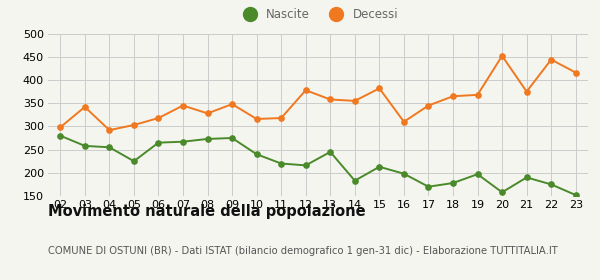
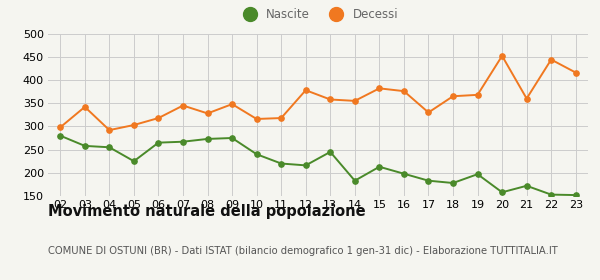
Decessi/16: 310 -> 376
Nascite/17: 170 -> 183
Decessi/17: 345 -> 330
Nascite/21: 190 -> 172
Decessi/21: 375 -> 360
Nascite/22: 175 -> 153
